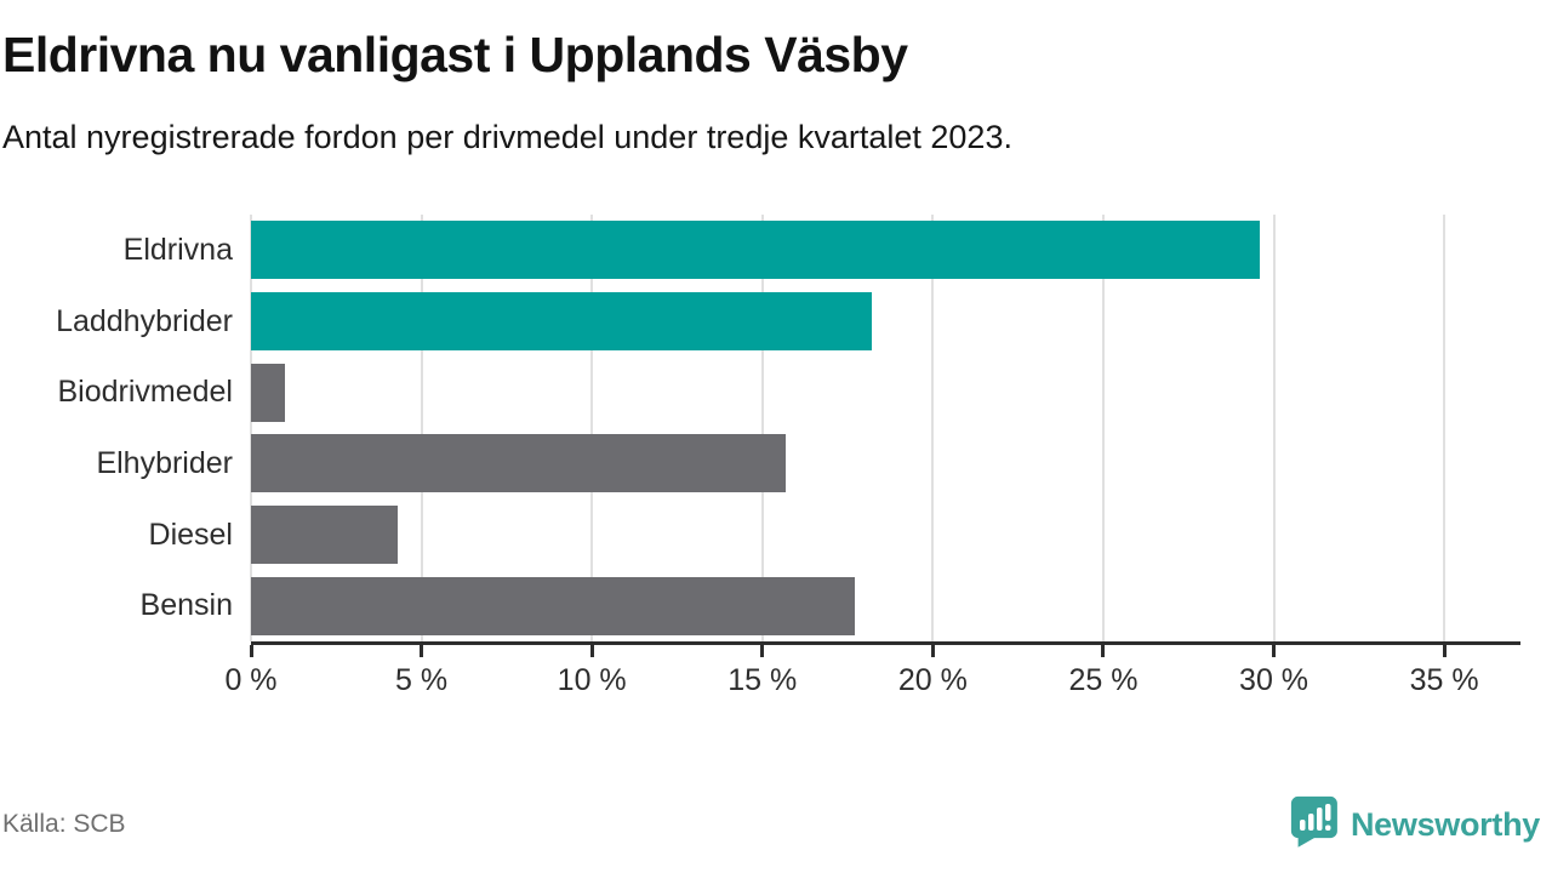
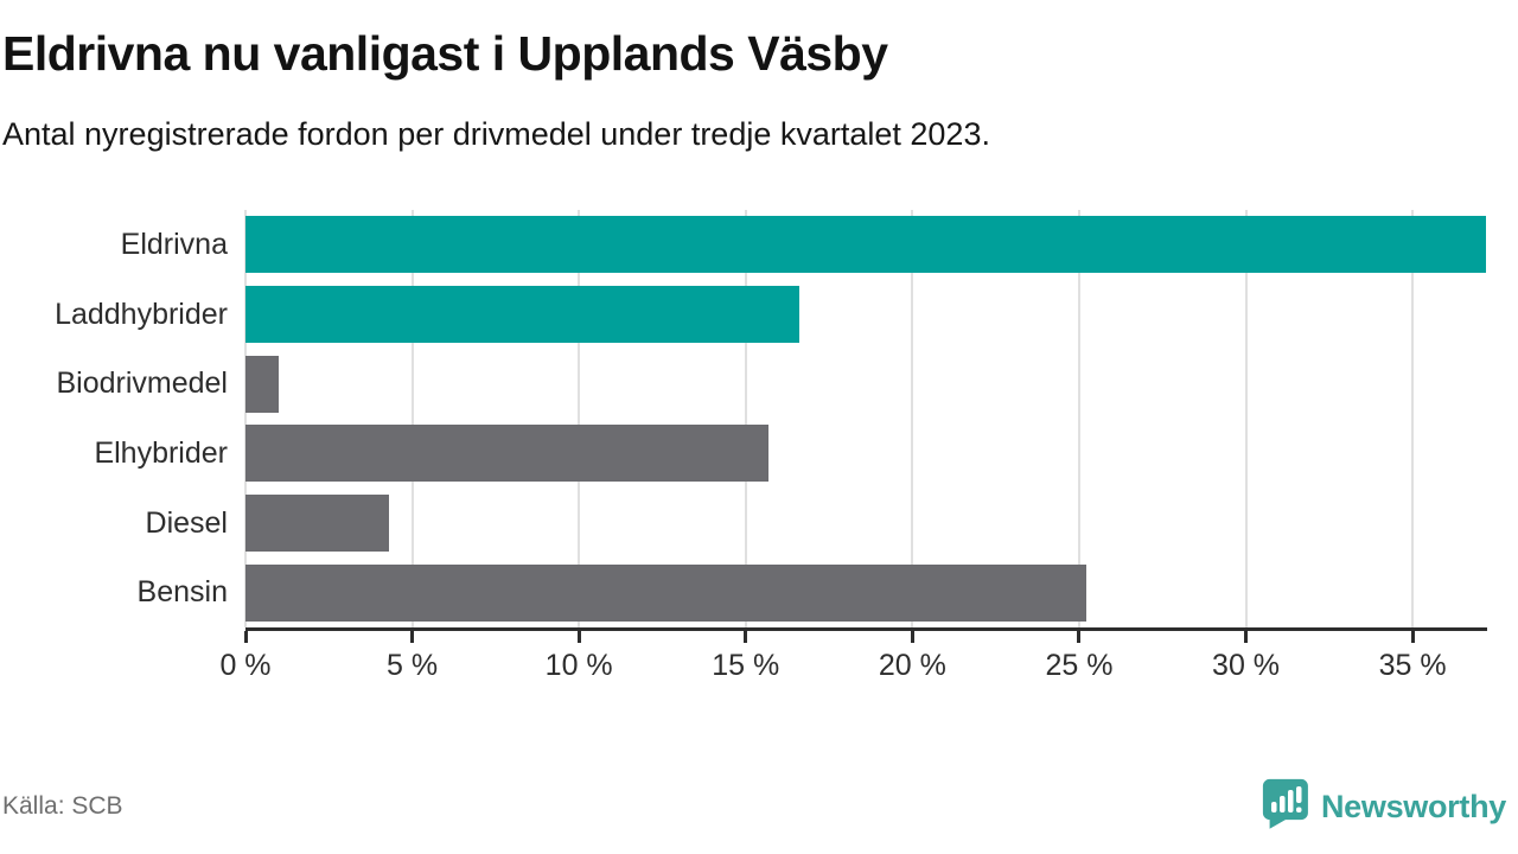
Eldrivna: 29.6% -> 37.2%
Laddhybrider: 18.2% -> 16.6%
Bensin: 17.7% -> 25.2%
